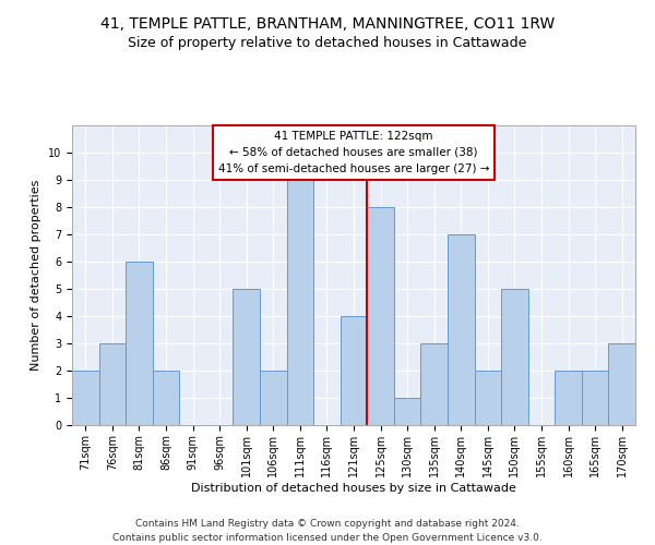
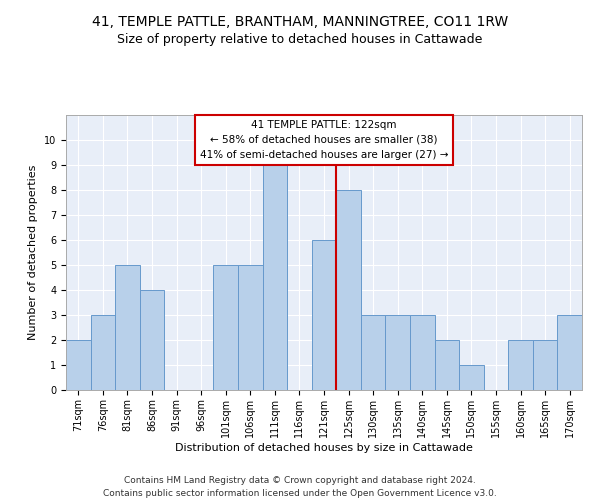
81sqm: 6 -> 5
86sqm: 2 -> 4
106sqm: 2 -> 5
121sqm: 4 -> 6
130sqm: 1 -> 3
140sqm: 7 -> 3
150sqm: 5 -> 1
